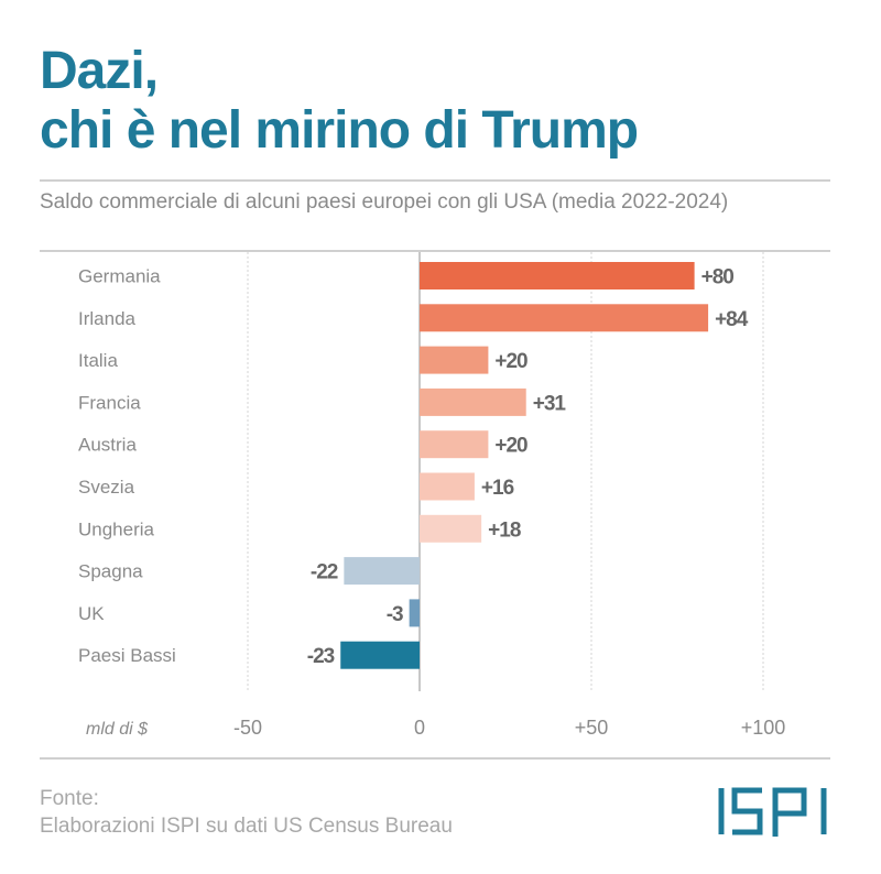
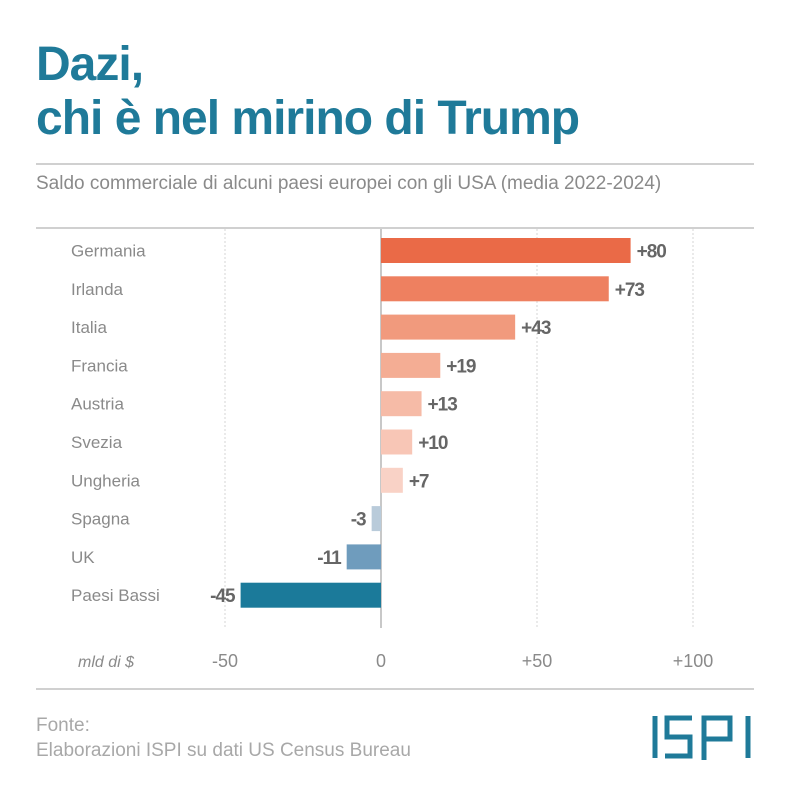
Irlanda: +84 -> +73
Italia: +20 -> +43
Francia: +31 -> +19
Austria: +20 -> +13
Svezia: +16 -> +10
Ungheria: +18 -> +7
Spagna: -22 -> -3
UK: -3 -> -11
Paesi Bassi: -23 -> -45
